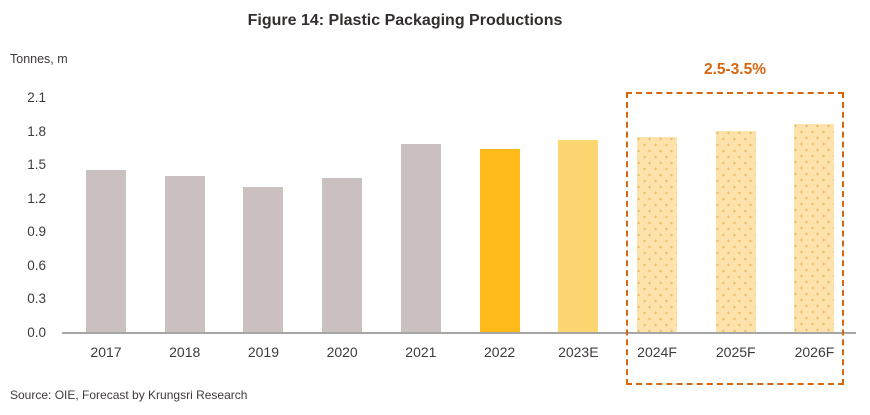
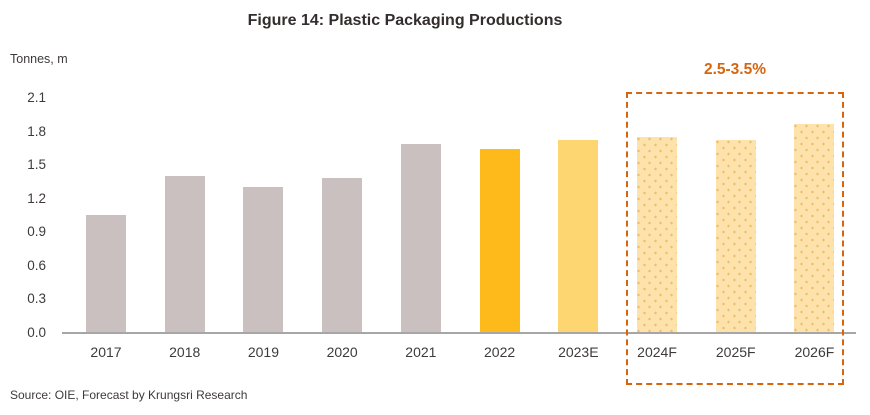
2017: 1.47 -> 1.06
2025F: 1.81 -> 1.73
